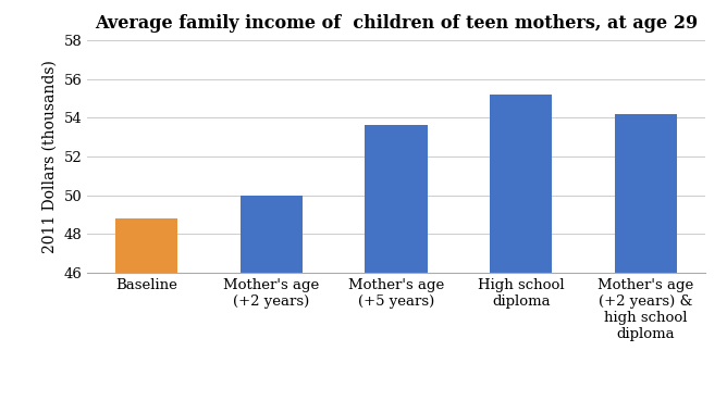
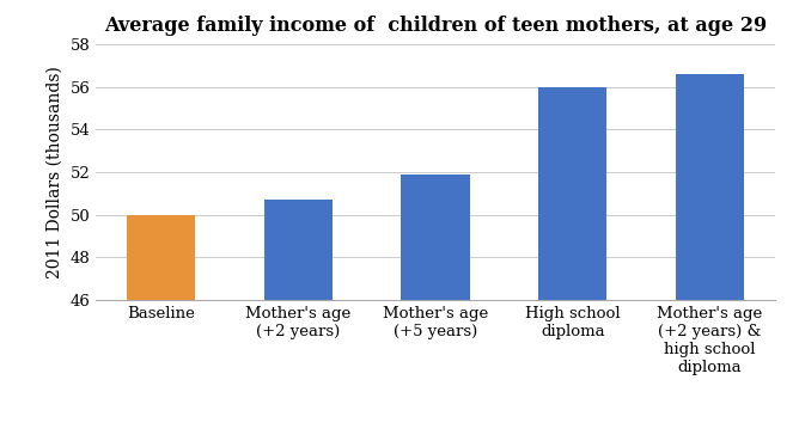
Baseline: 48.8 -> 50.0
Mother's age (+2 years): 50.0 -> 50.7
Mother's age (+5 years): 53.6 -> 51.9
High school diploma: 55.2 -> 56.0
Mother's age (+2 years) & high school diploma: 54.2 -> 56.6
